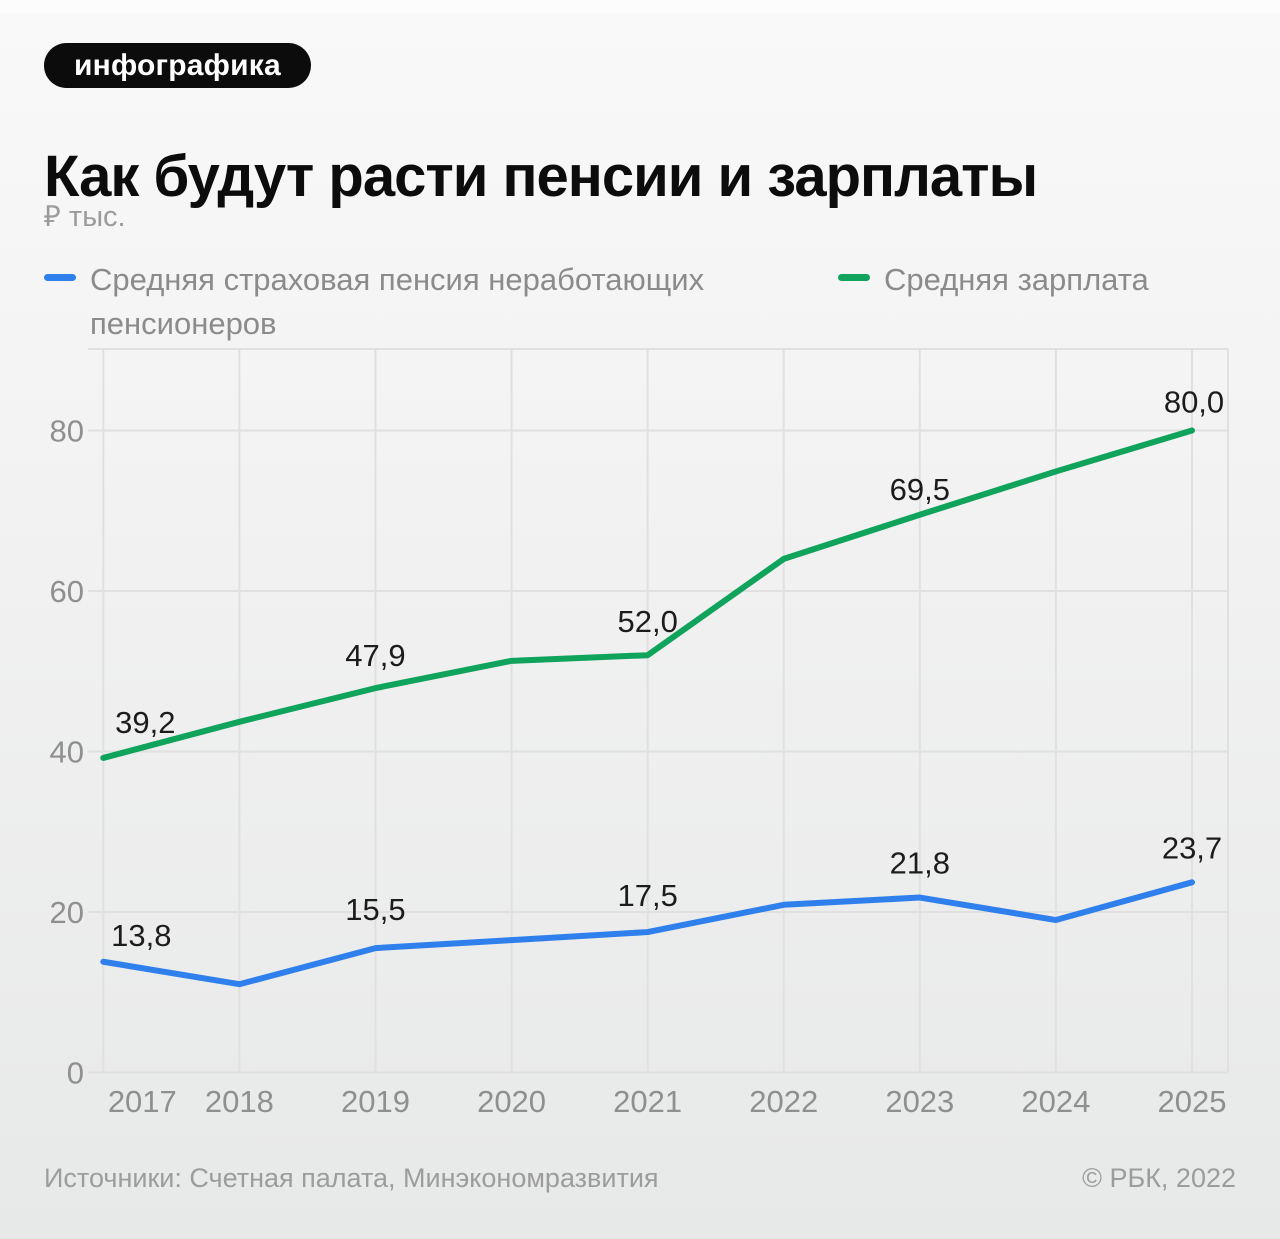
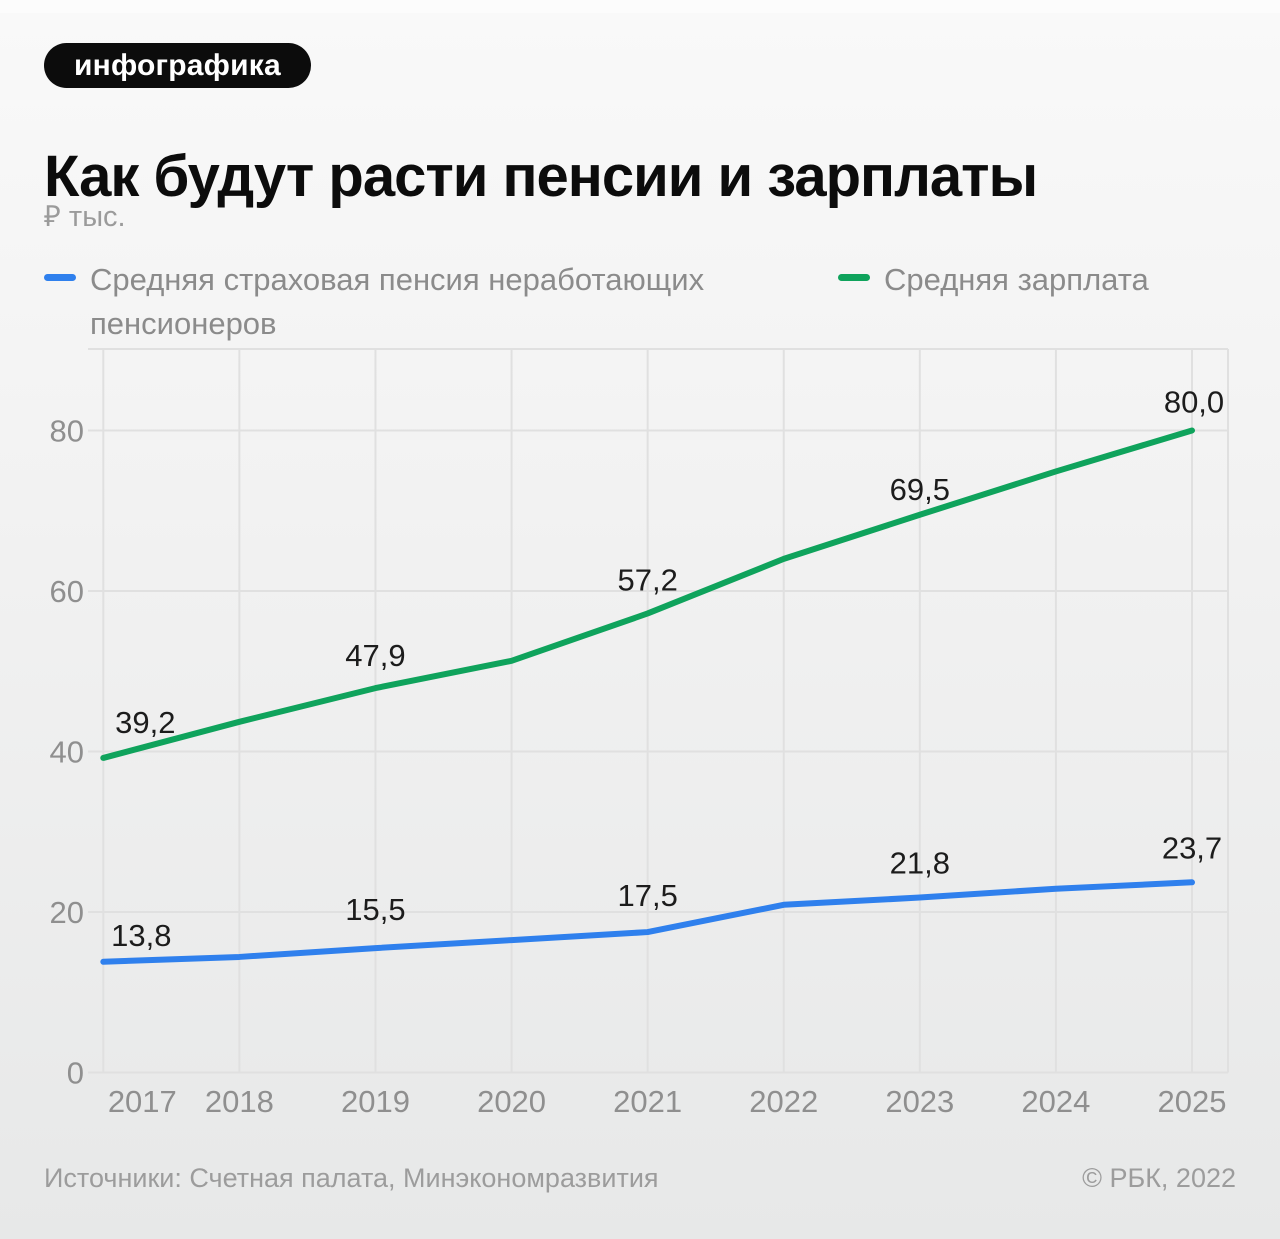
Средняя страховая пенсия неработающих пенсионеров/2018: 11 -> 14
Средняя зарплата/2021: 52,0 -> 57,2
Средняя страховая пенсия неработающих пенсионеров/2024: 19 -> 23
